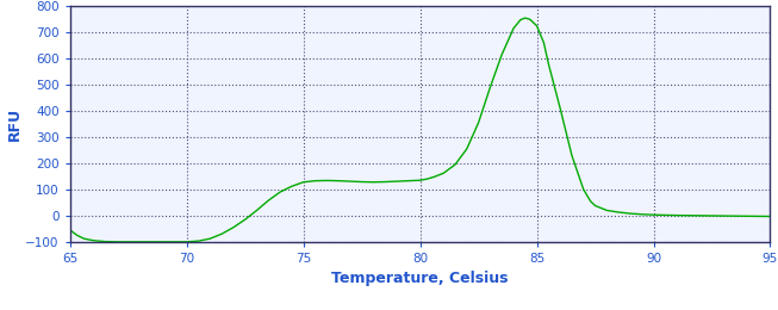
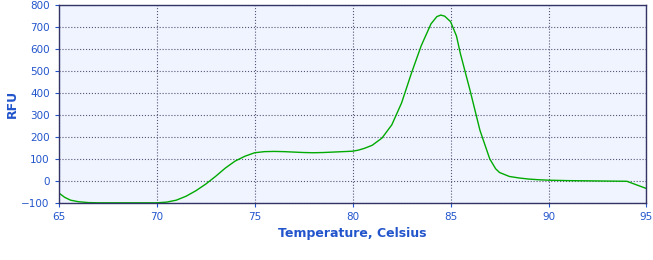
95: -3 -> -35
